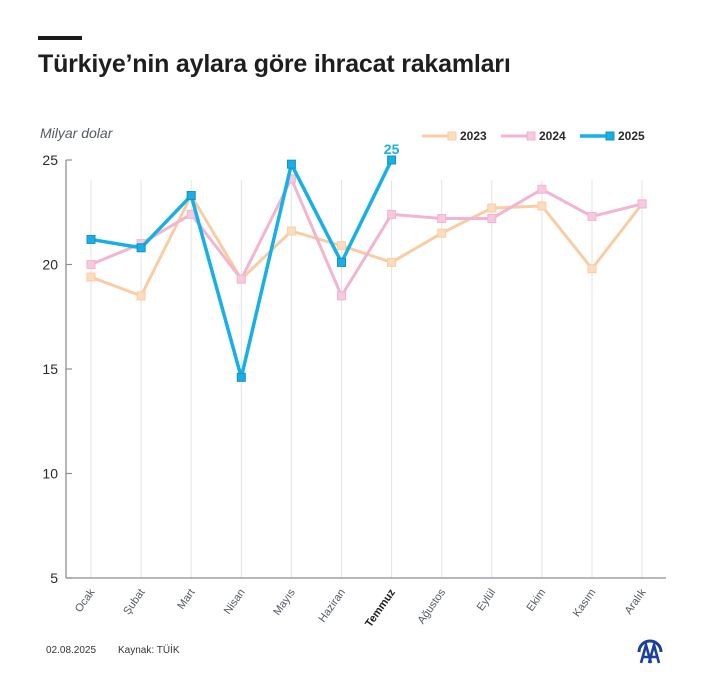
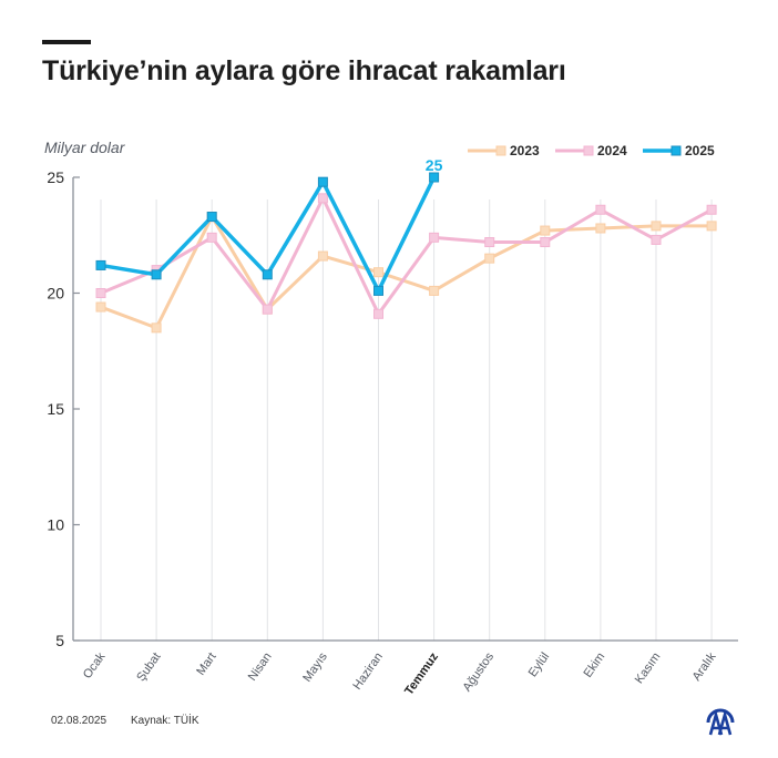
2025/Nisan: 14.6 -> 20.8
2024/Haziran: 18.5 -> 19.1
2023/Kasım: 19.8 -> 22.9
2024/Aralık: 22.9 -> 23.6
